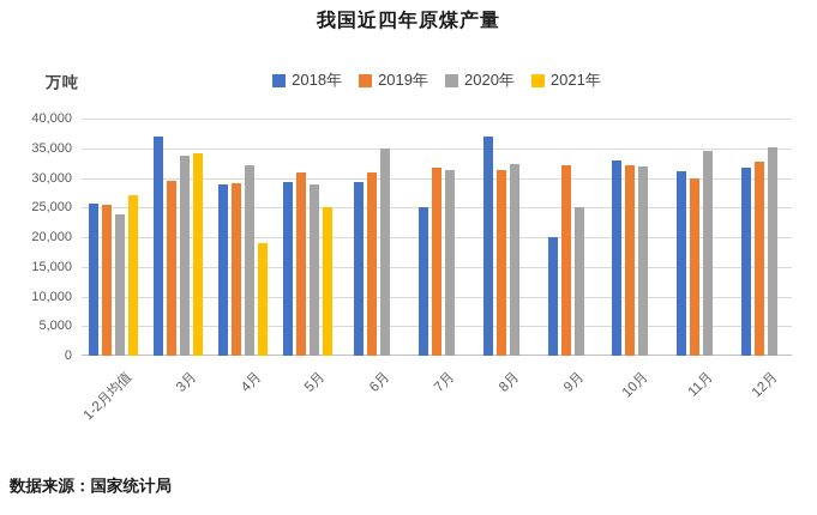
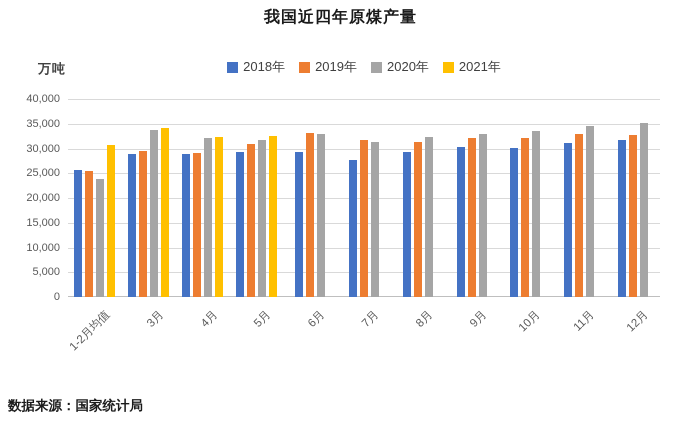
2021年/1-2月均值: 27000 -> 31000
2018年/3月: 37000 -> 29000
2021年/4月: 19000 -> 32000
2020年/5月: 29000 -> 32000
2021年/5月: 25000 -> 33000
2019年/6月: 31000 -> 33000
2020年/6月: 35000 -> 33000
2018年/7月: 25000 -> 28000
2018年/8月: 37000 -> 29000
2018年/9月: 20000 -> 30000
2020年/9月: 25000 -> 33000
2018年/10月: 33000 -> 30000
2020年/10月: 32000 -> 34000
2019年/11月: 30000 -> 33000
